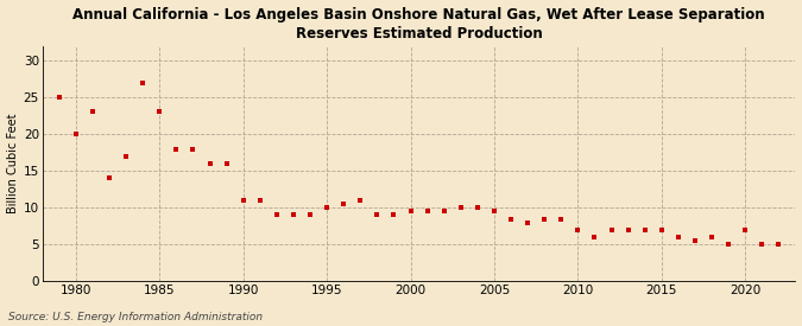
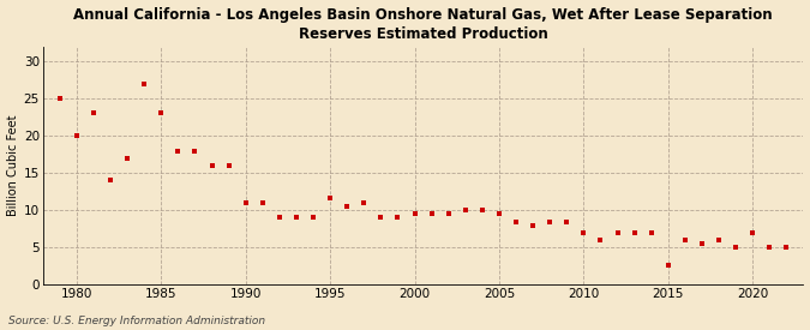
1995: 10.0 -> 11.6
2015: 7.0 -> 2.6
